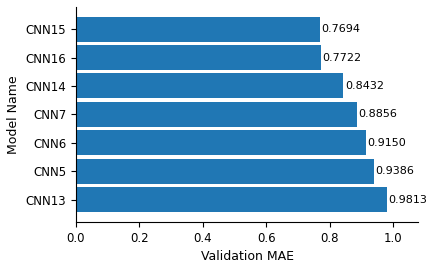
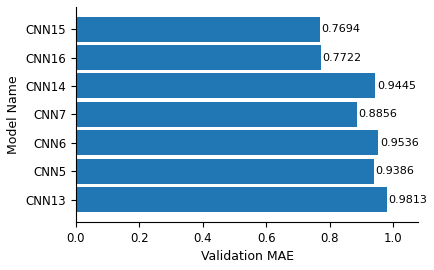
CNN14: 0.8432 -> 0.9445
CNN6: 0.9150 -> 0.9536
